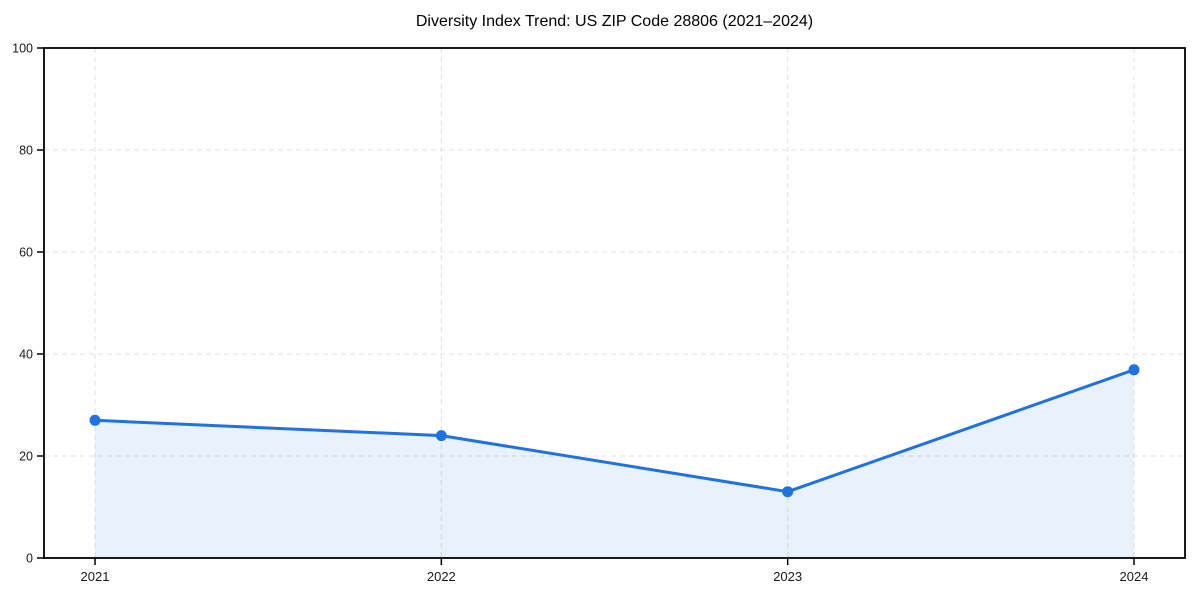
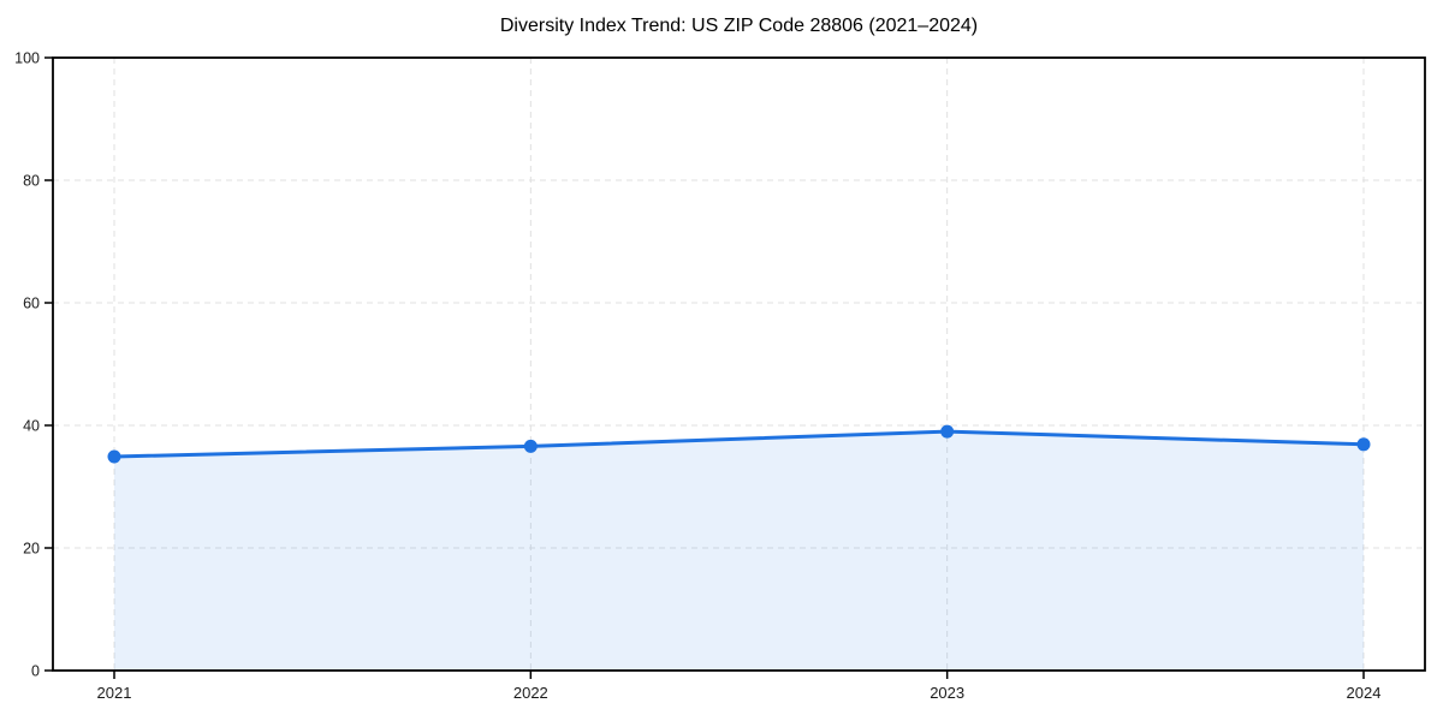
2021: 27 -> 35
2022: 24 -> 37
2023: 13 -> 39
